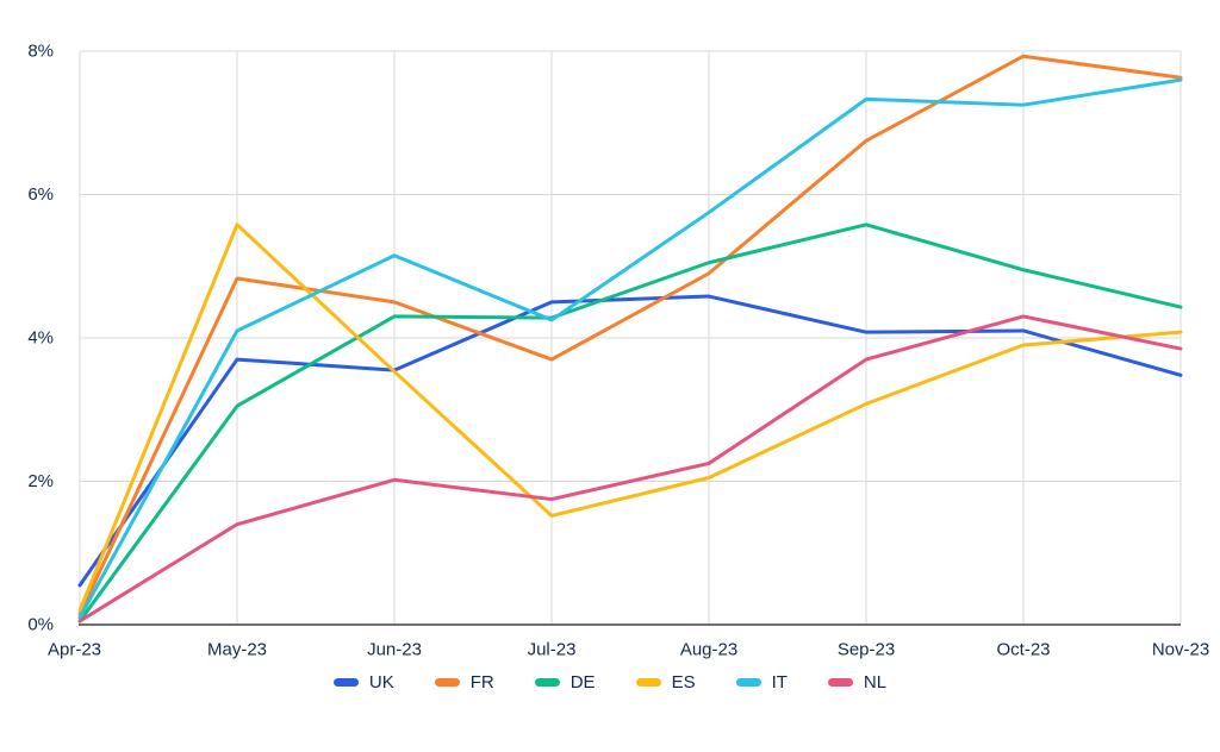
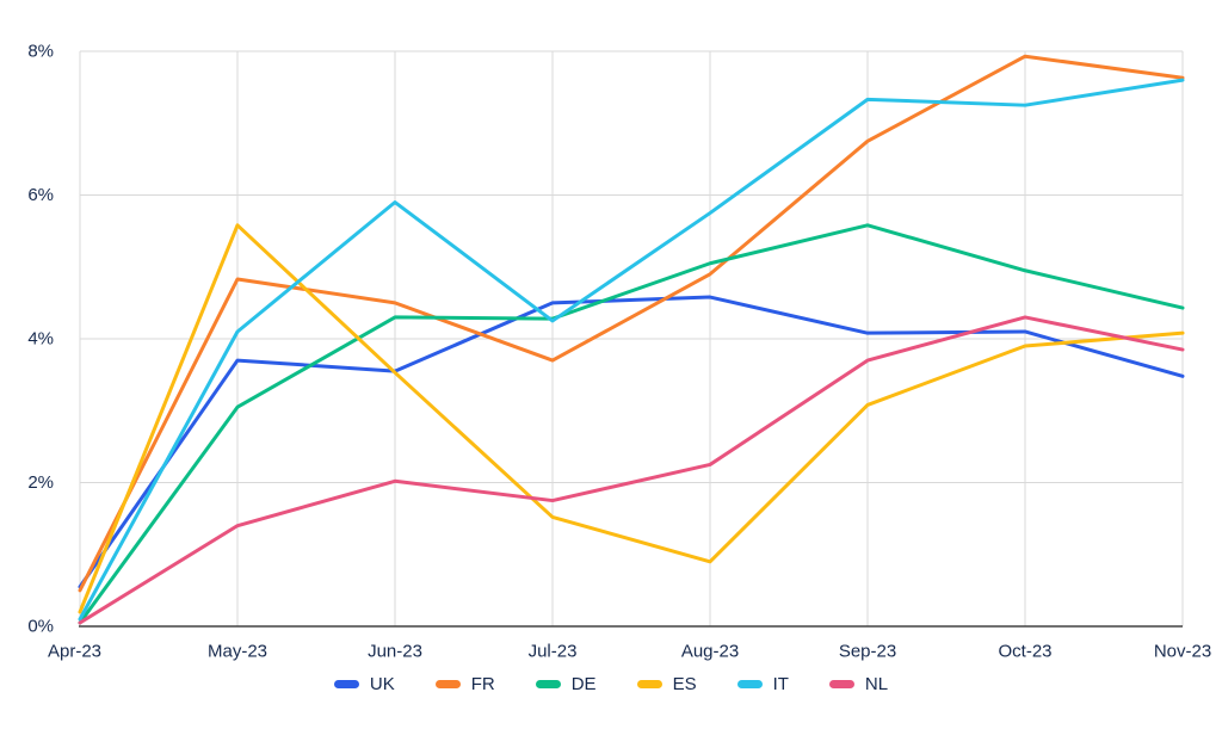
FR/Apr-23: 0.1% -> 0.5%
IT/Jun-23: 5.2% -> 5.9%
ES/Aug-23: 2.0% -> 0.9%
